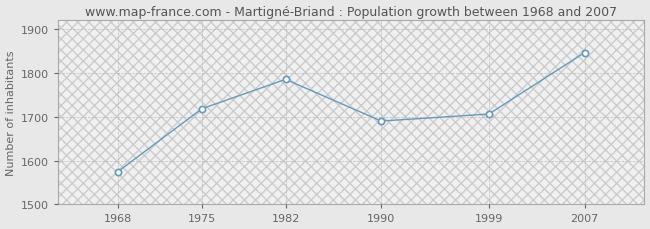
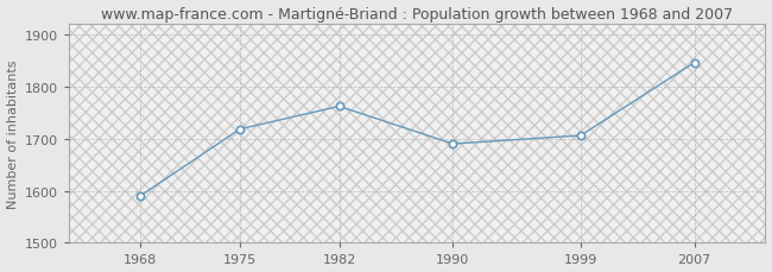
1968: 1575 -> 1590
1982: 1785 -> 1762
